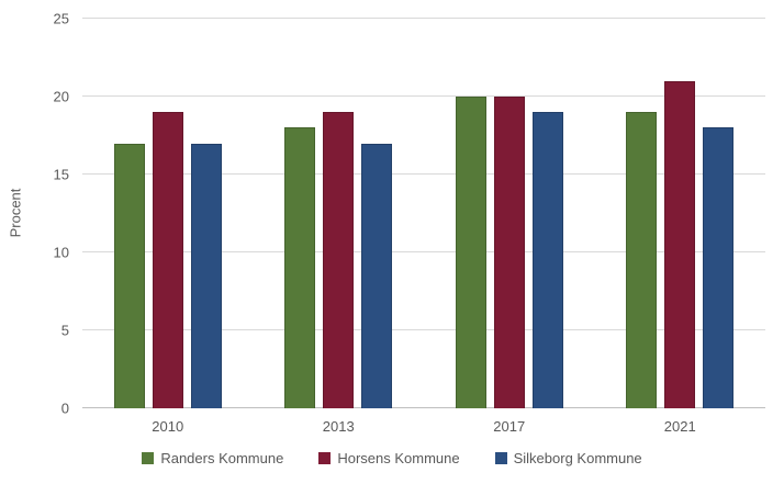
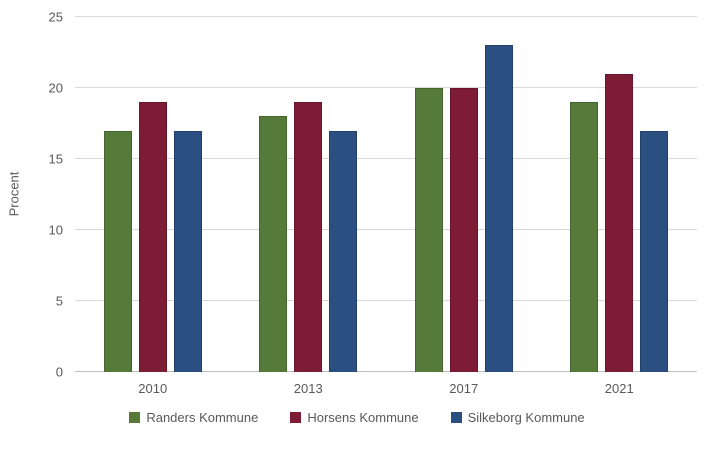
Silkeborg Kommune/2017: 19 -> 23
Silkeborg Kommune/2021: 18 -> 17
